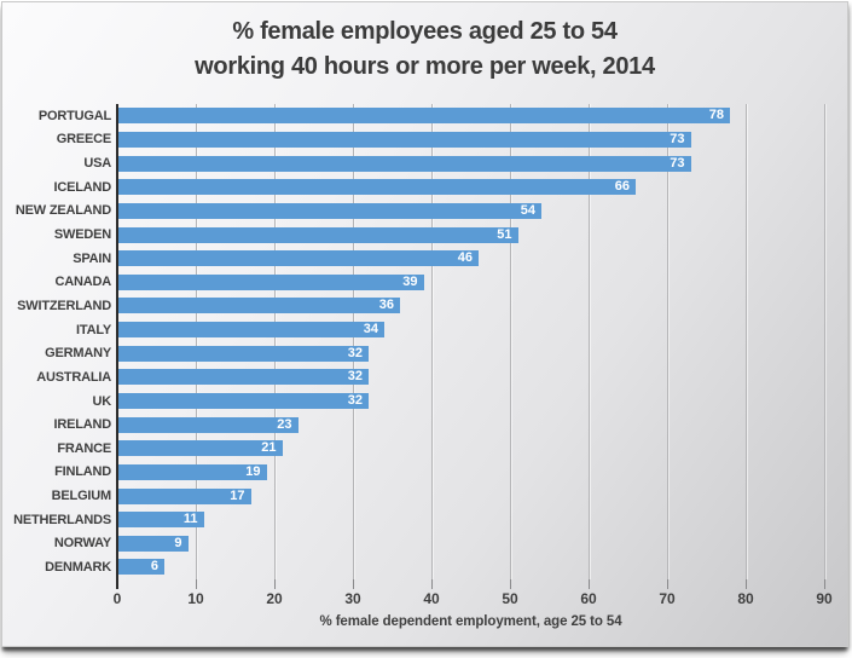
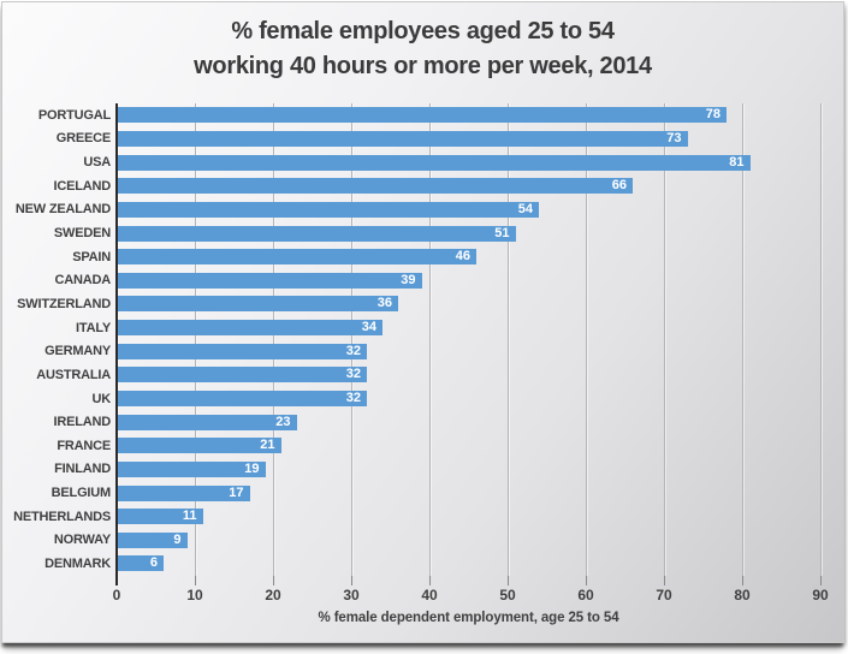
USA: 73 -> 81
